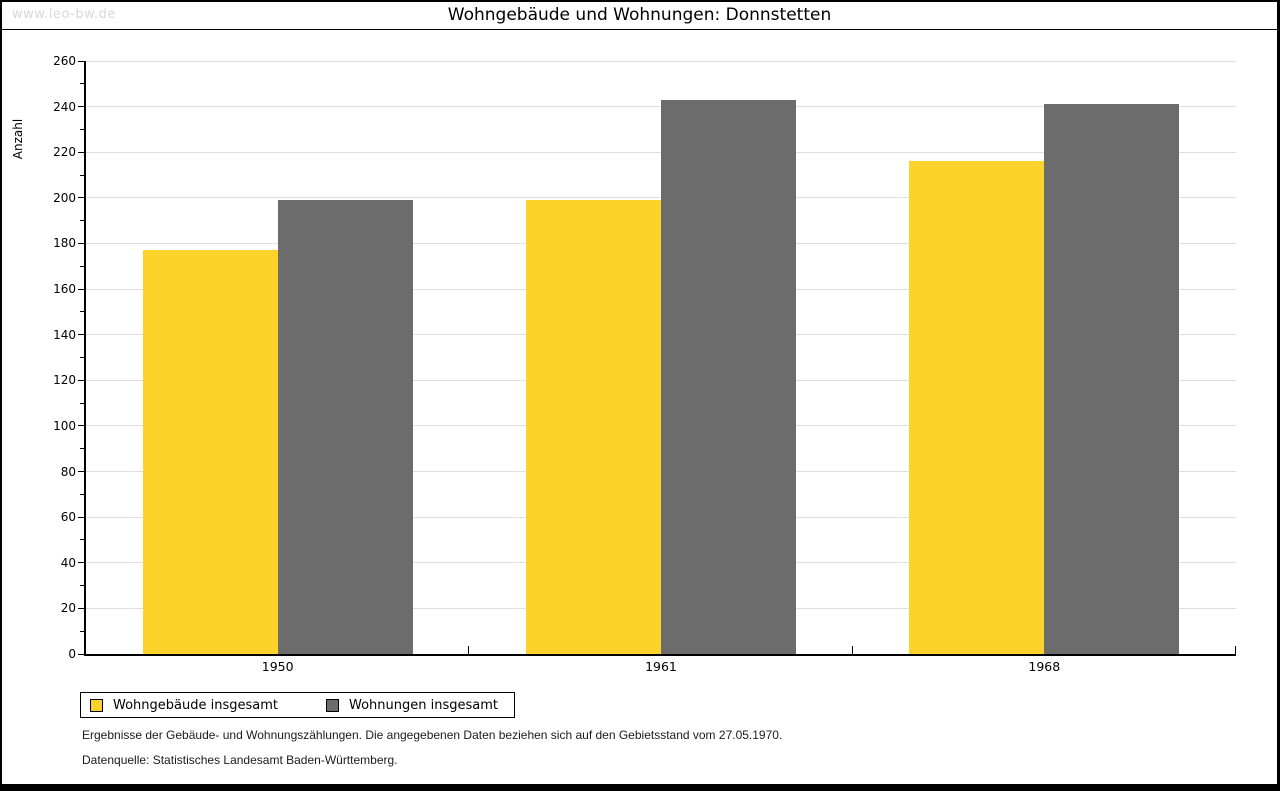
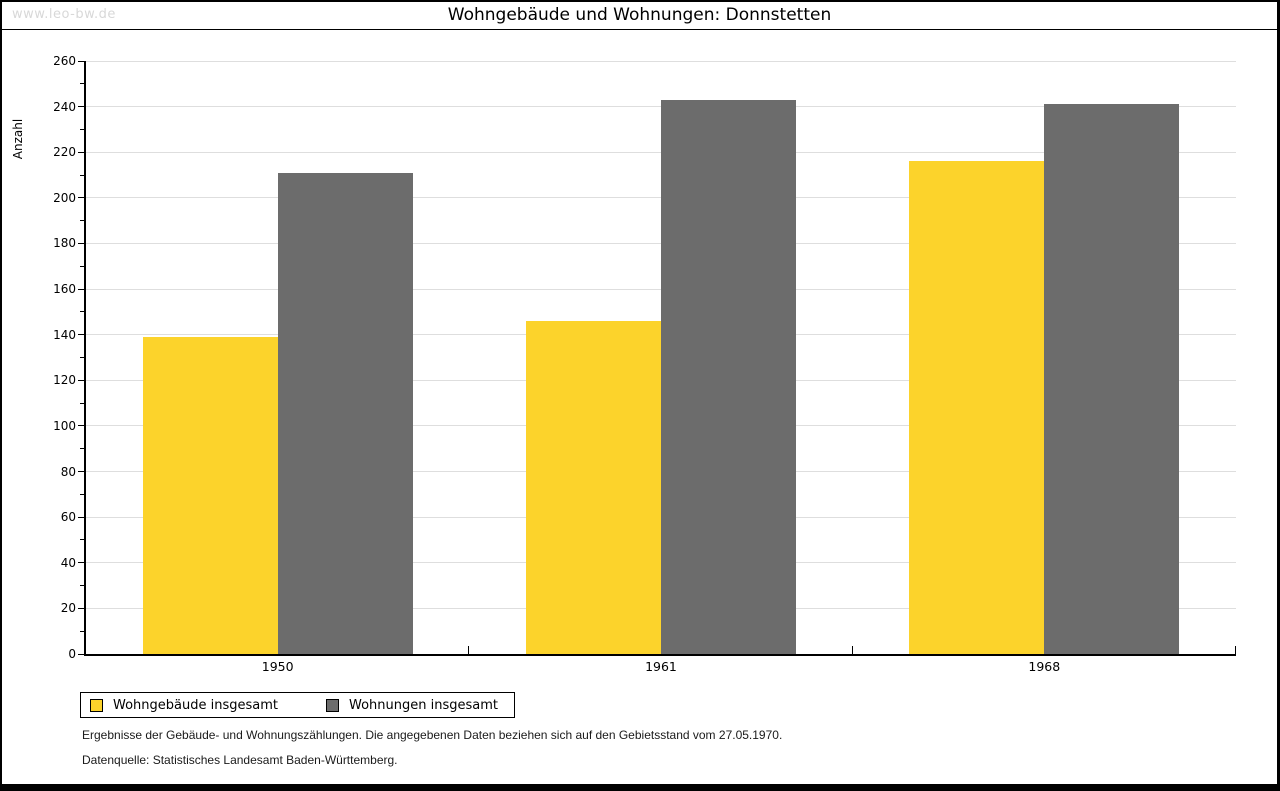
Wohngebäude insgesamt/1950: 177 -> 139
Wohnungen insgesamt/1950: 199 -> 211
Wohngebäude insgesamt/1961: 199 -> 146
